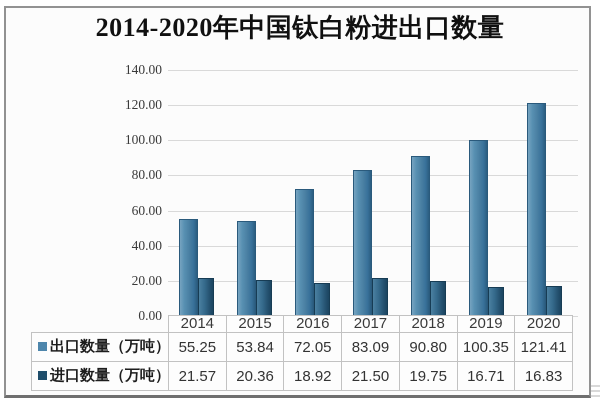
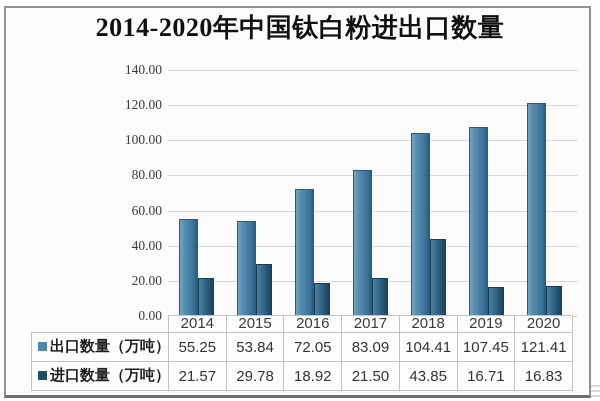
进口数量（万吨）/2015: 20.36 -> 29.78
出口数量（万吨）/2018: 90.80 -> 104.41
进口数量（万吨）/2018: 19.75 -> 43.85
出口数量（万吨）/2019: 100.35 -> 107.45
